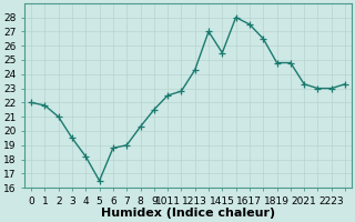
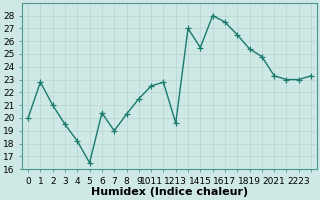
0: 22.0 -> 20.0
1: 21.8 -> 22.8
6: 18.8 -> 20.4
1213: 24.3 -> 19.6
1819: 24.8 -> 25.4
